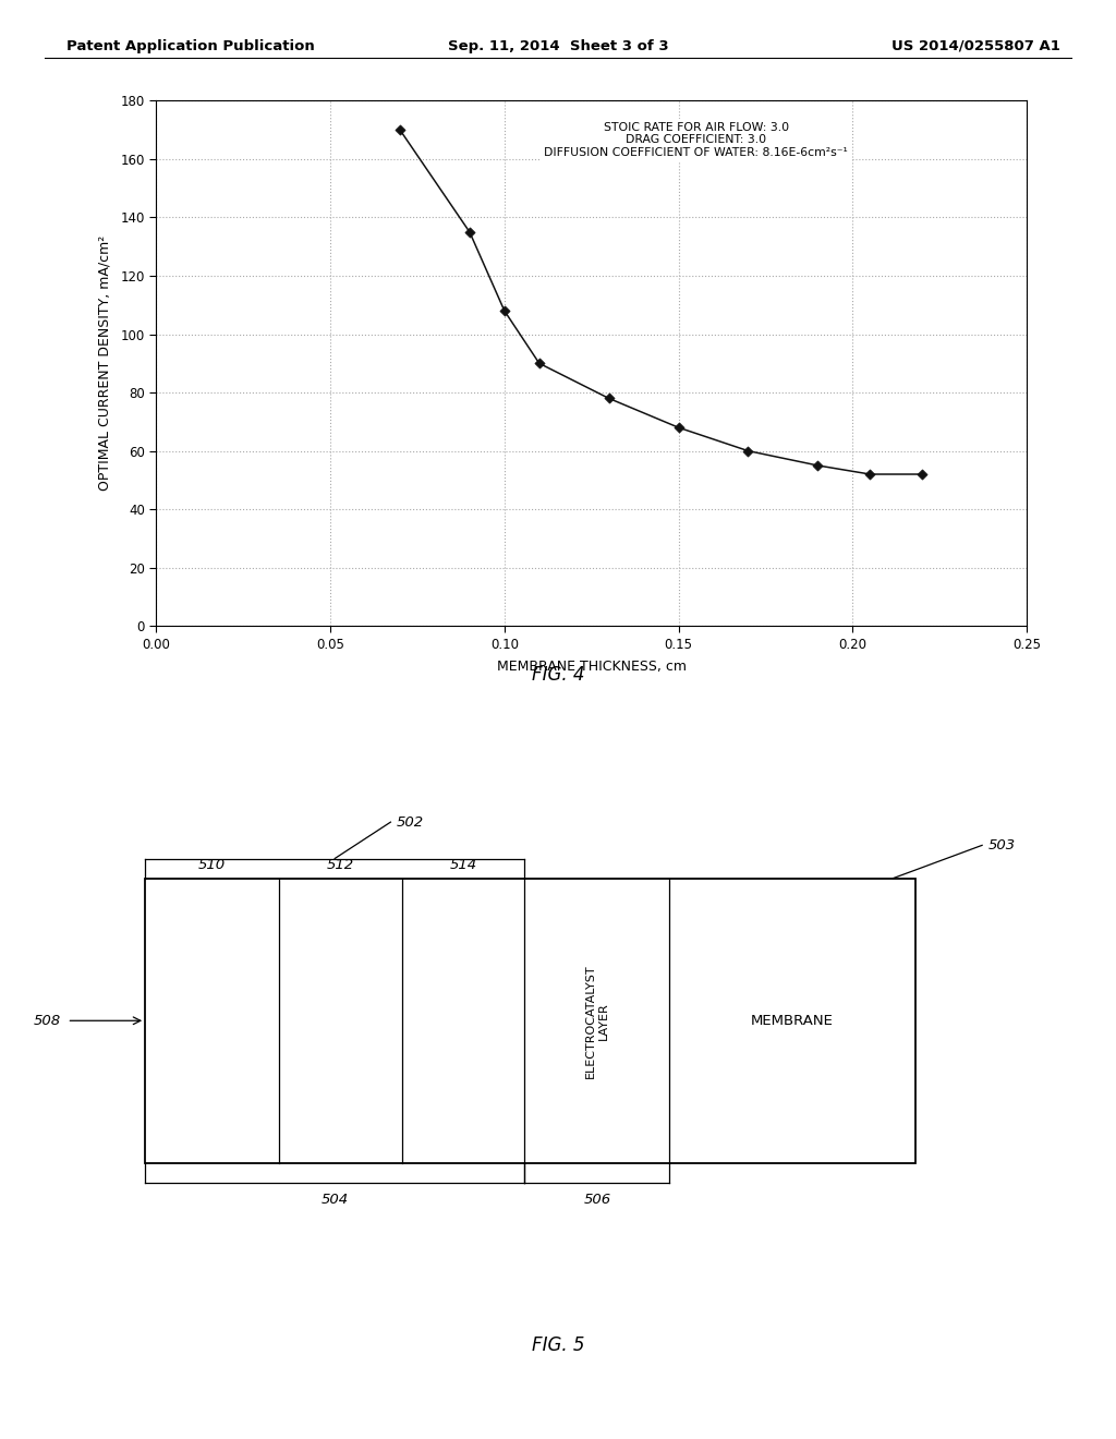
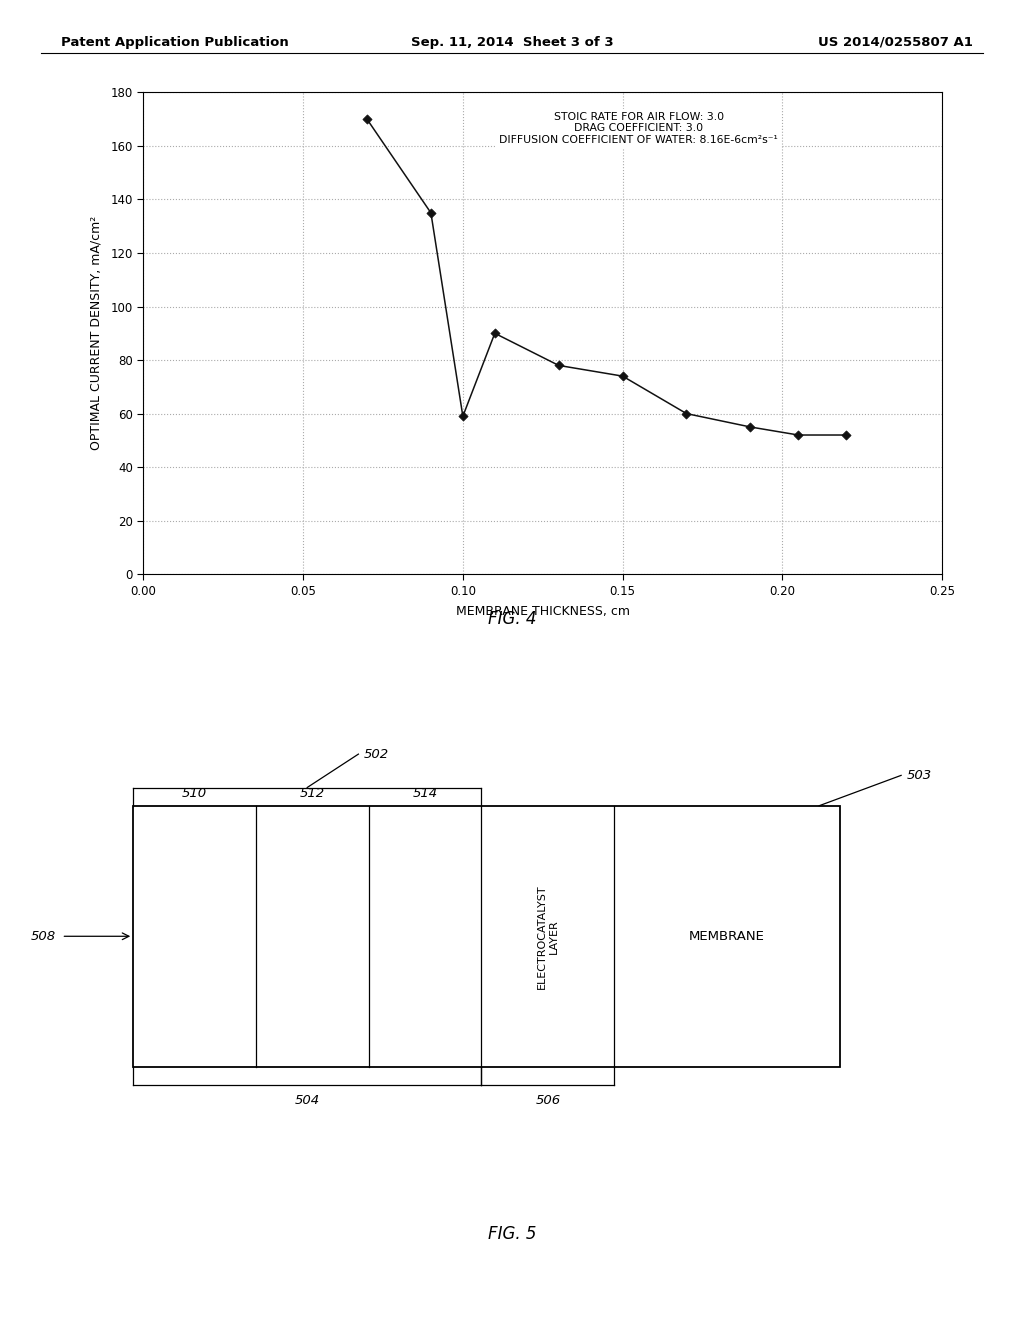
0.10: 108 -> 59
0.15: 68 -> 74
